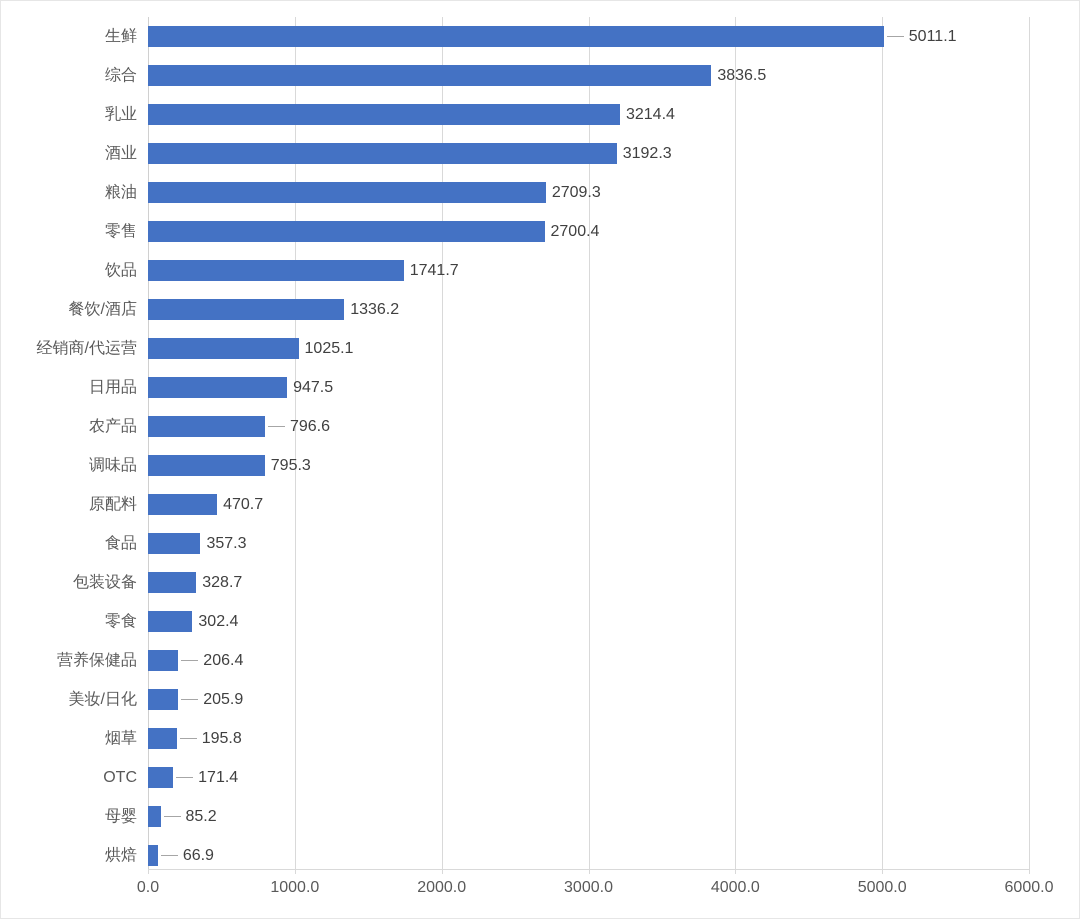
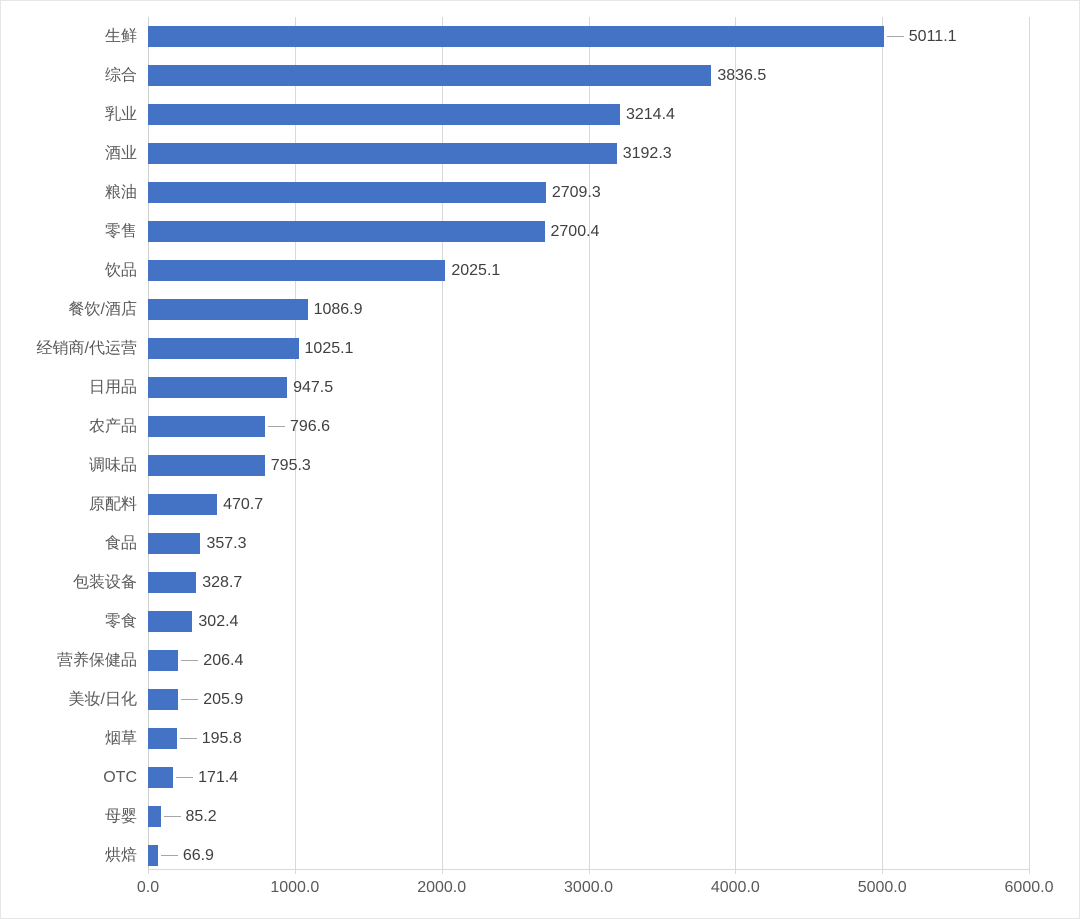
饮品: 1741.7 -> 2025.1
餐饮/酒店: 1336.2 -> 1086.9
